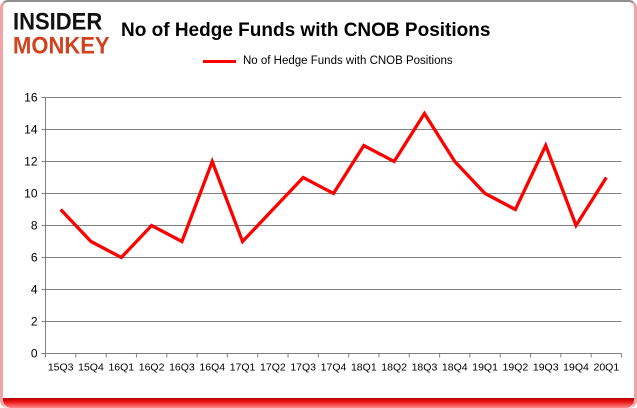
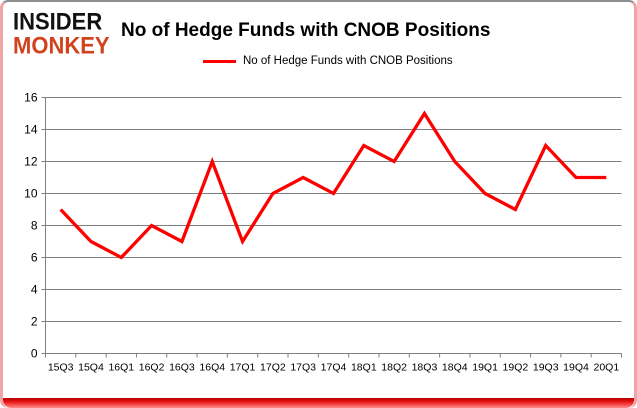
17Q2: 9 -> 10
19Q4: 8 -> 11
